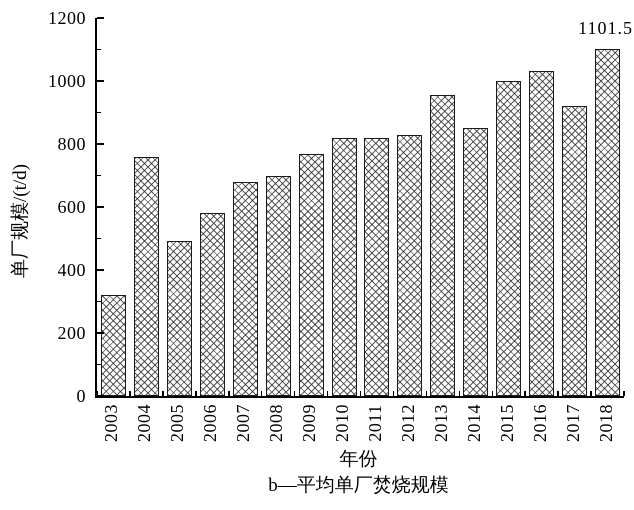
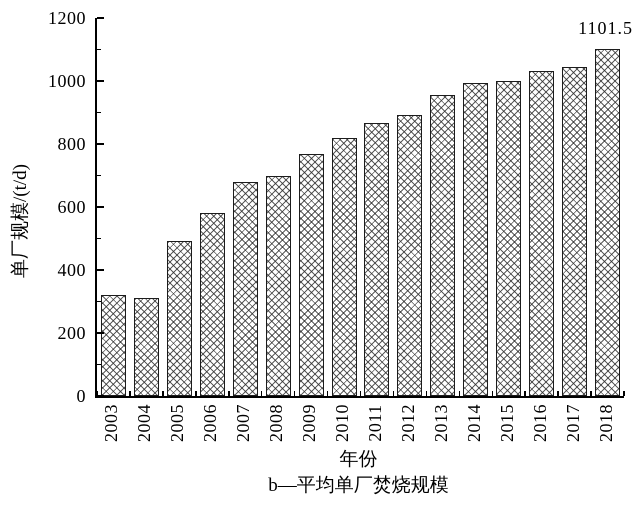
2004: 760 -> 310
2011: 820 -> 870
2012: 830 -> 890
2014: 850 -> 990
2017: 920 -> 1050
